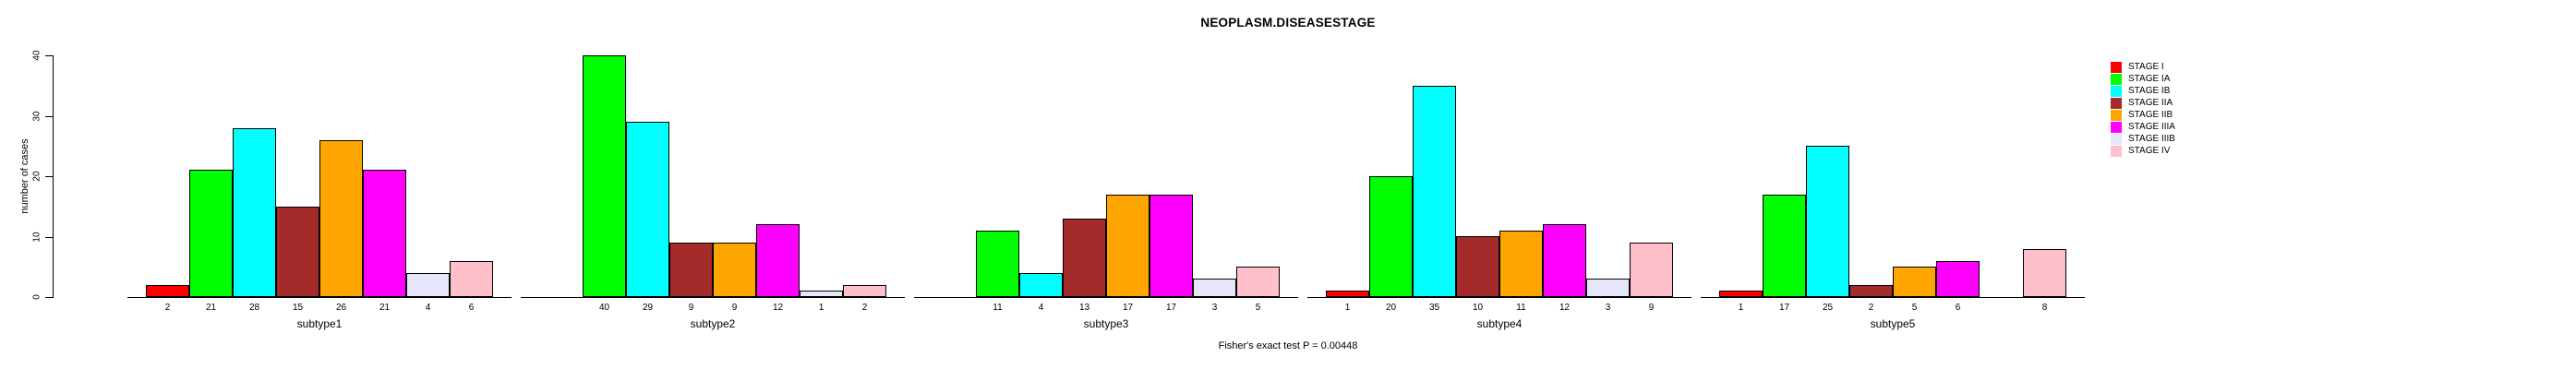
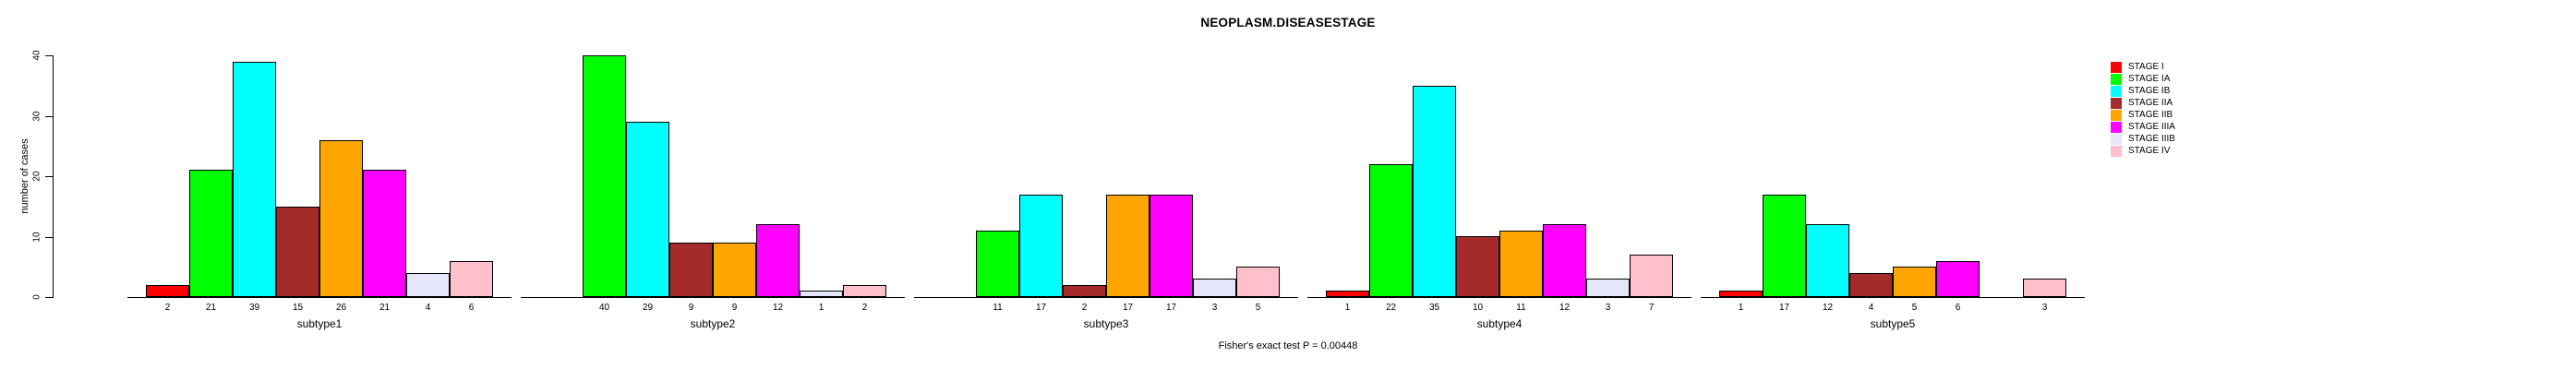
STAGE IB/subtype1: 28 -> 39
STAGE IB/subtype3: 4 -> 17
STAGE IIA/subtype3: 13 -> 2
STAGE IA/subtype4: 20 -> 22
STAGE IV/subtype4: 9 -> 7
STAGE IB/subtype5: 25 -> 12
STAGE IIA/subtype5: 2 -> 4
STAGE IV/subtype5: 8 -> 3
